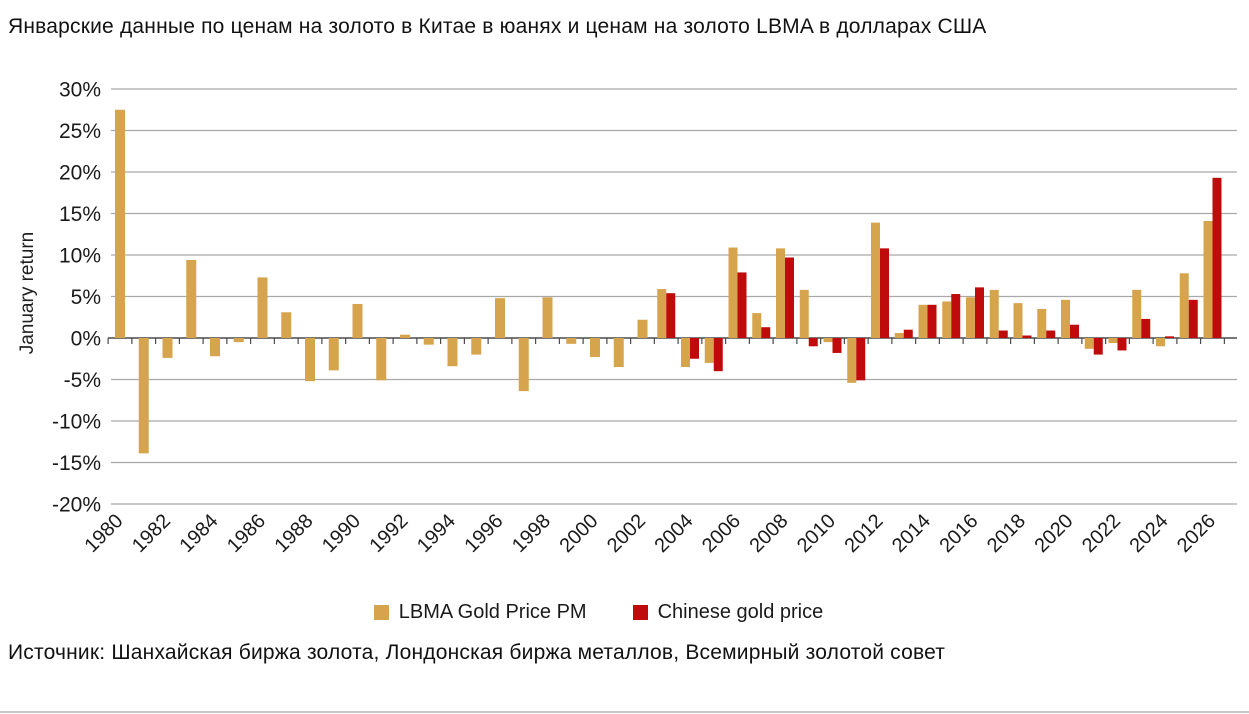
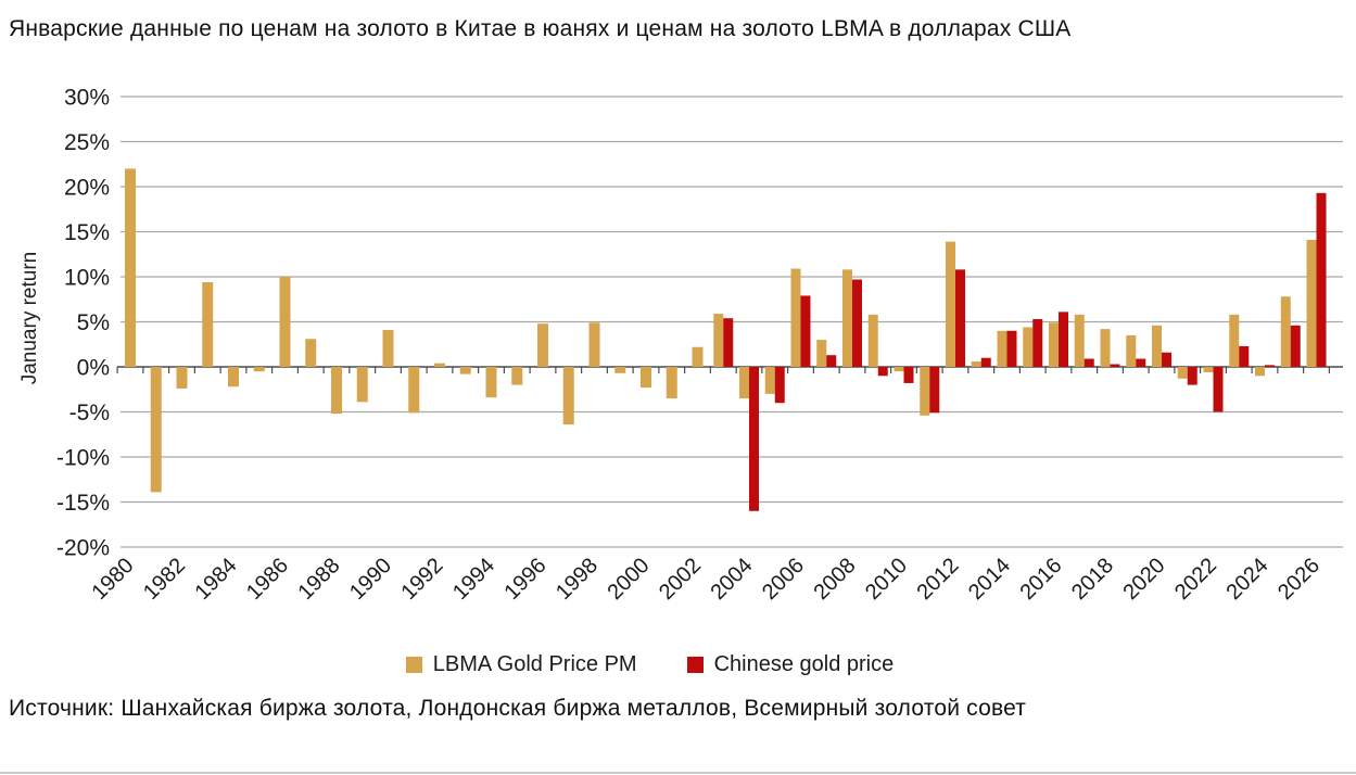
LBMA Gold Price PM/1980: 28% -> 22%
LBMA Gold Price PM/1986: 7% -> 10%
Chinese gold price/2004: -2% -> -16%
Chinese gold price/2022: -2% -> -5%
